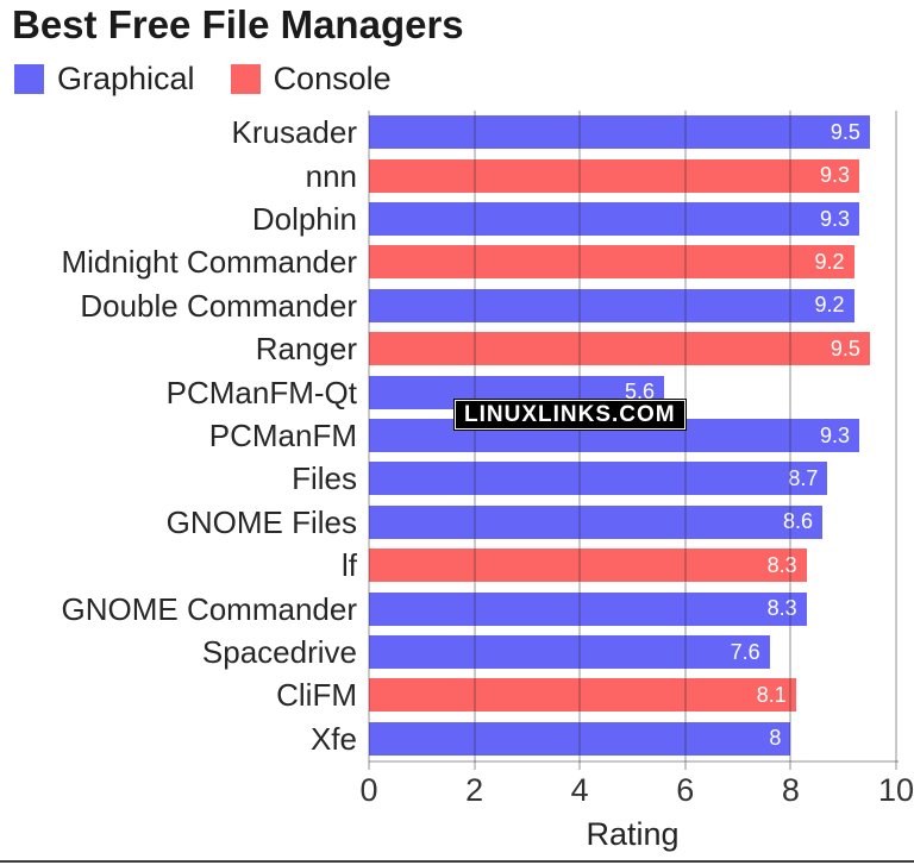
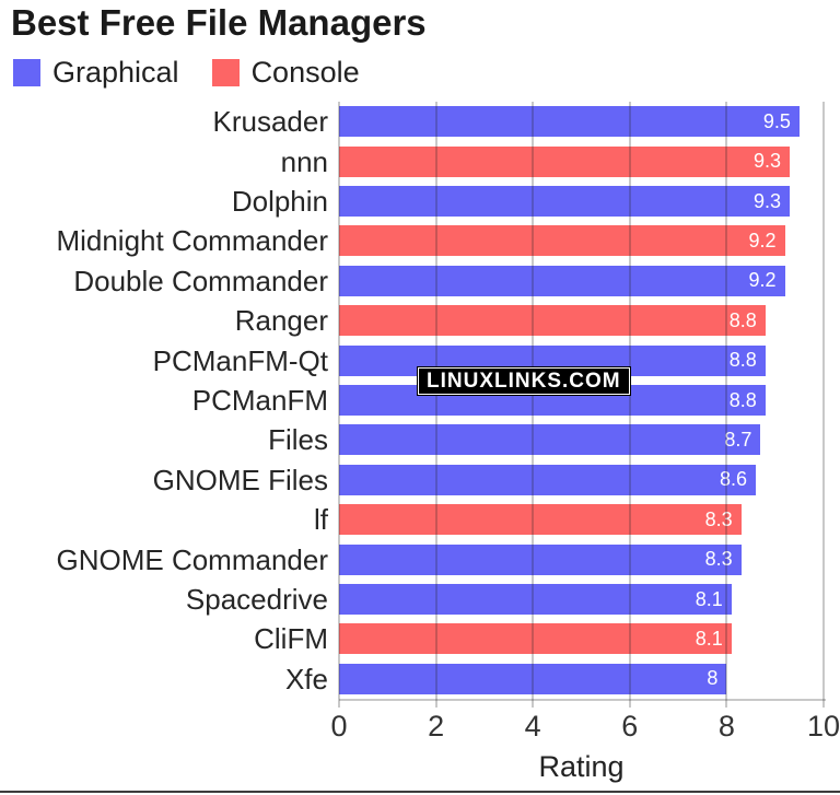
Ranger: 9.5 -> 8.8
PCManFM-Qt: 5.6 -> 8.8
PCManFM: 9.3 -> 8.8
Spacedrive: 7.6 -> 8.1
